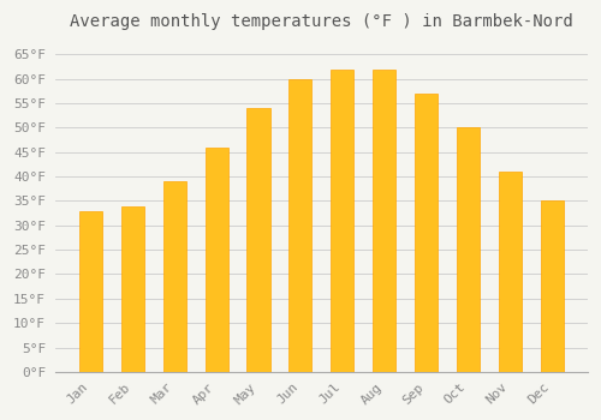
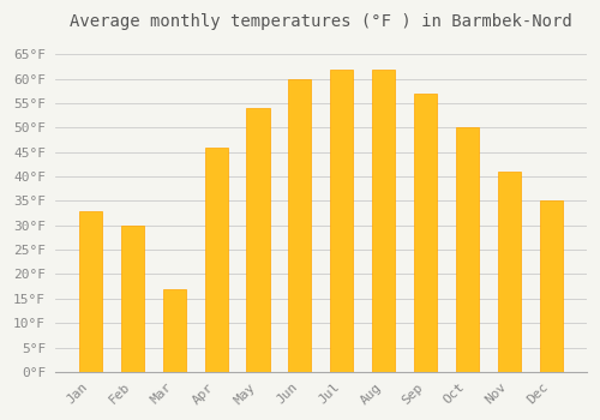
Feb: 34°F -> 30°F
Mar: 39°F -> 17°F
